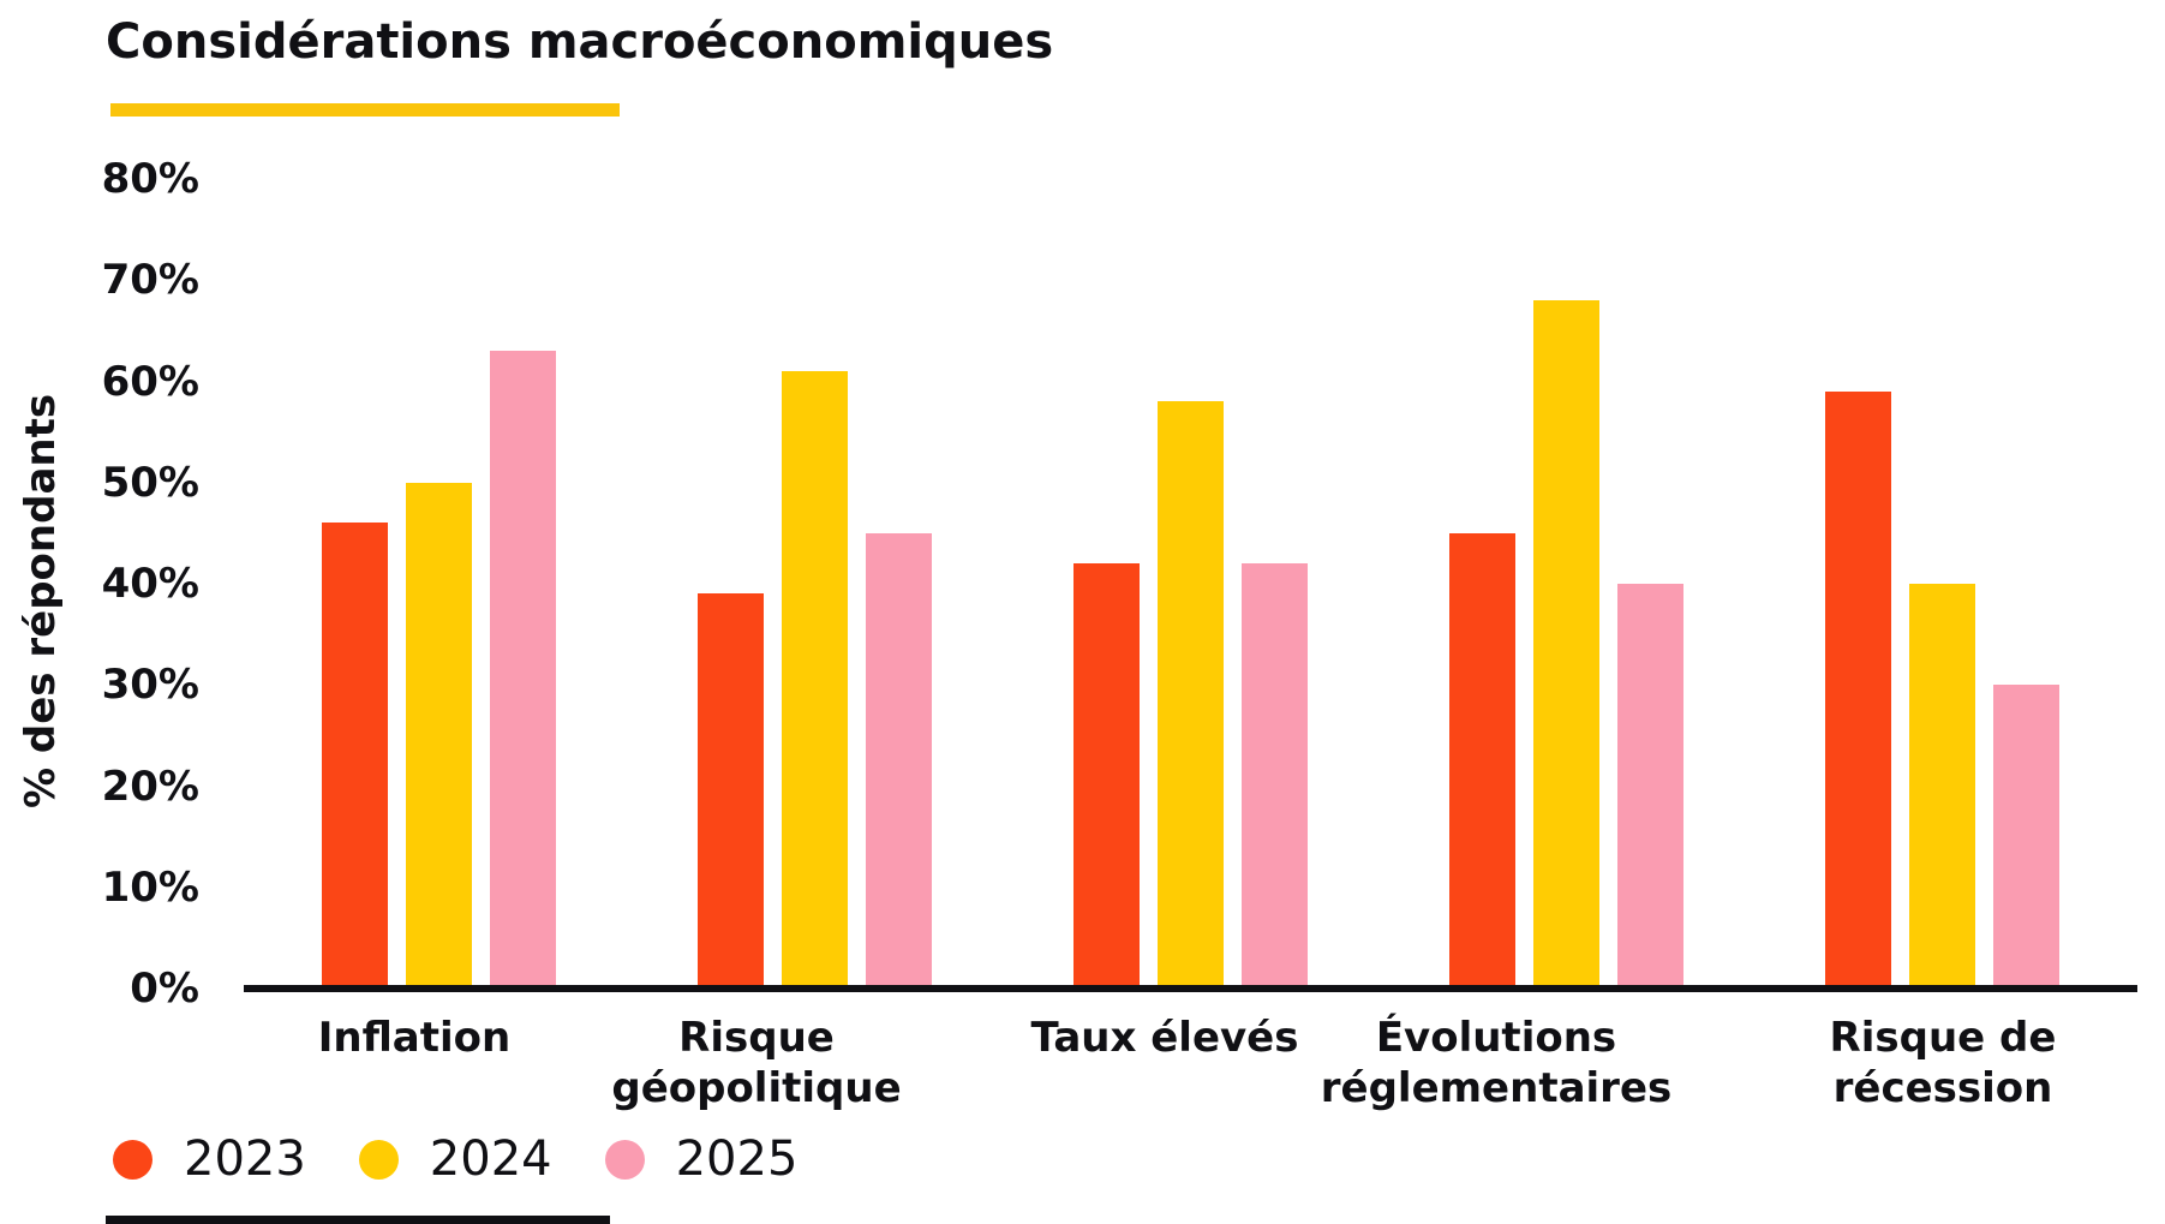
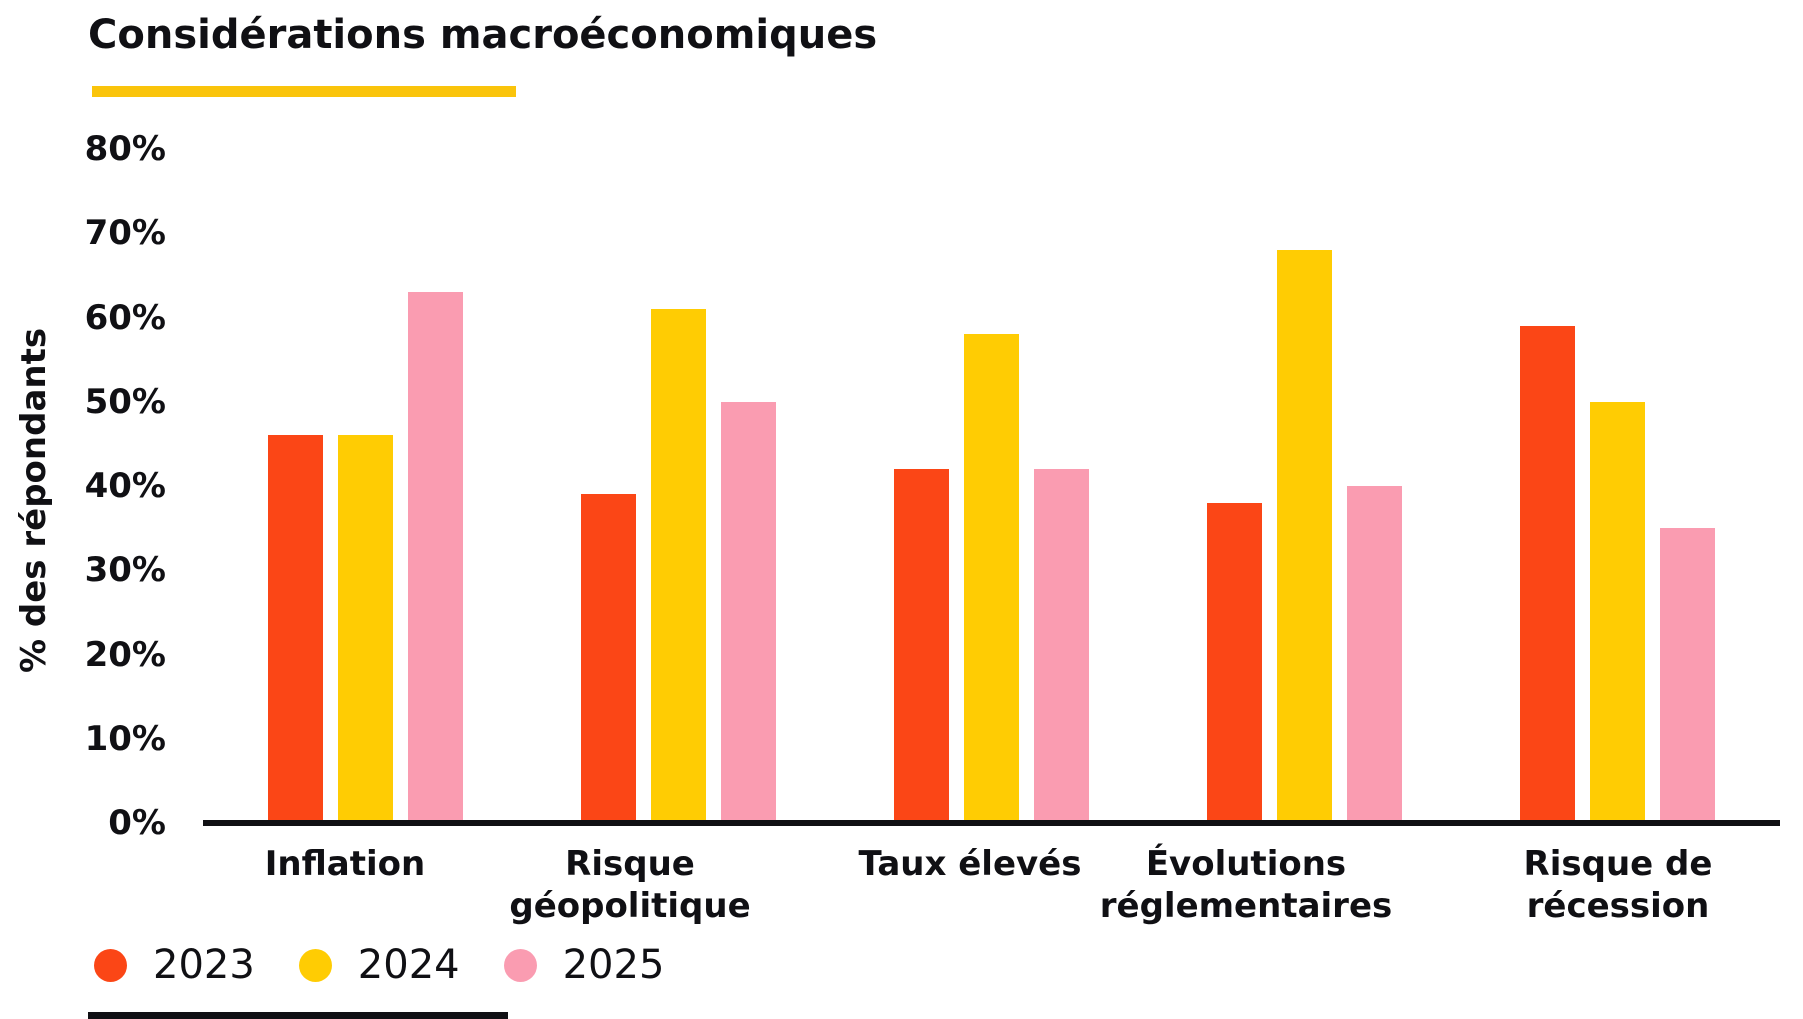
2024/Inflation: 50% -> 46%
2025/Risque géopolitique: 45% -> 50%
2023/Évolutions réglementaires: 45% -> 38%
2024/Risque de récession: 40% -> 50%
2025/Risque de récession: 30% -> 35%
